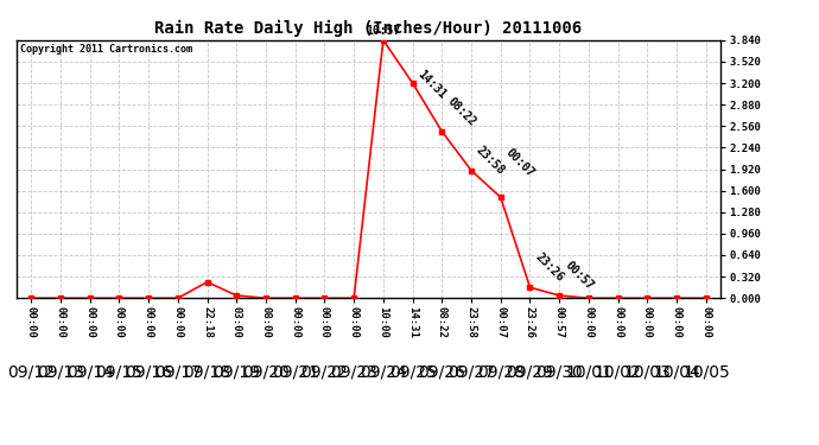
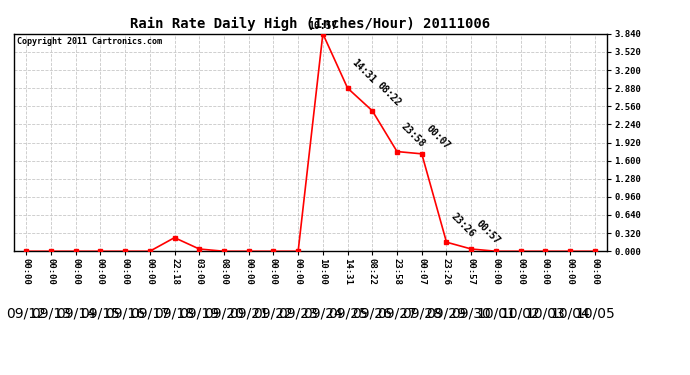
14:31: 3.20 -> 2.88
23:58: 1.90 -> 1.76
00:07: 1.50 -> 1.72
